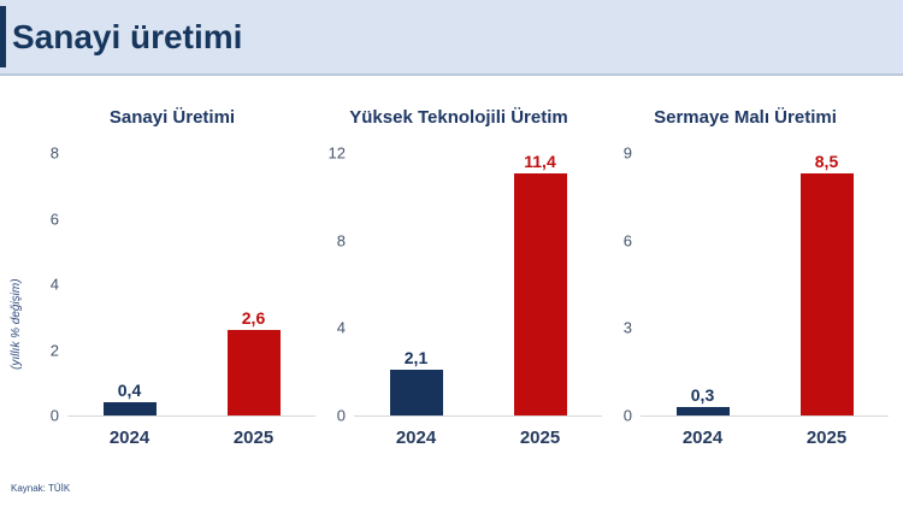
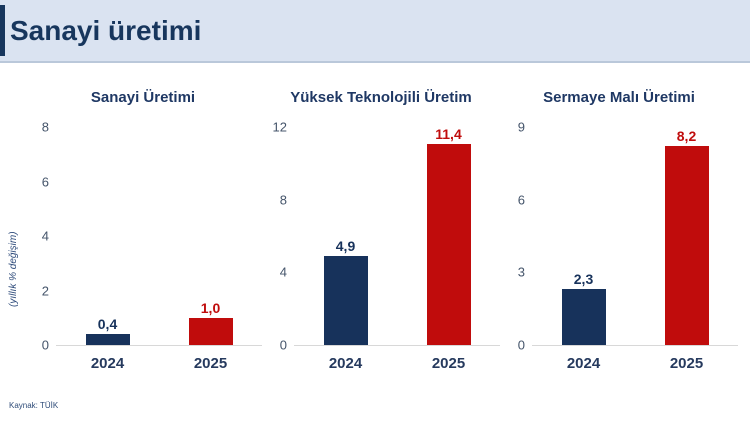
Sanayi Üretimi/2025: 2,6 -> 1,0
Yüksek Teknolojili Üretim/2024: 2,1 -> 4,9
Sermaye Malı Üretimi/2024: 0,3 -> 2,3
Sermaye Malı Üretimi/2025: 8,5 -> 8,2
